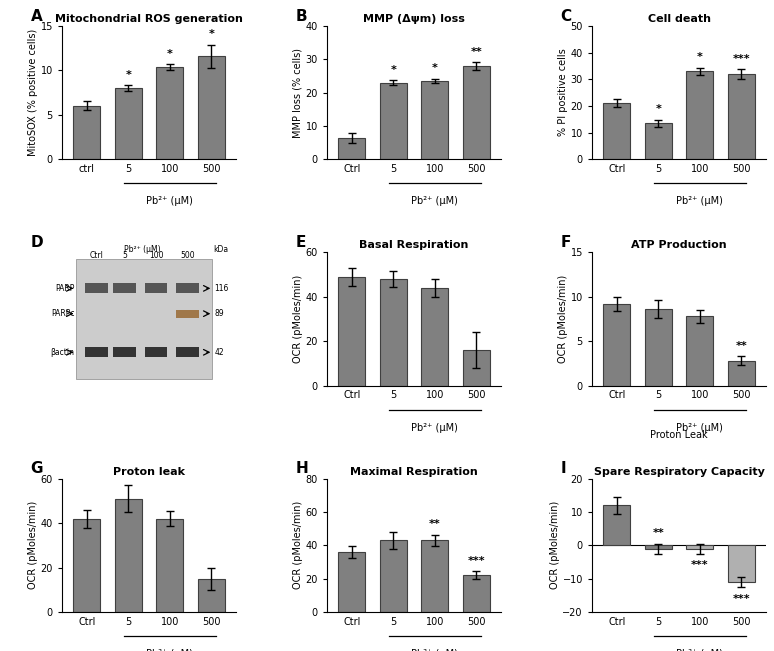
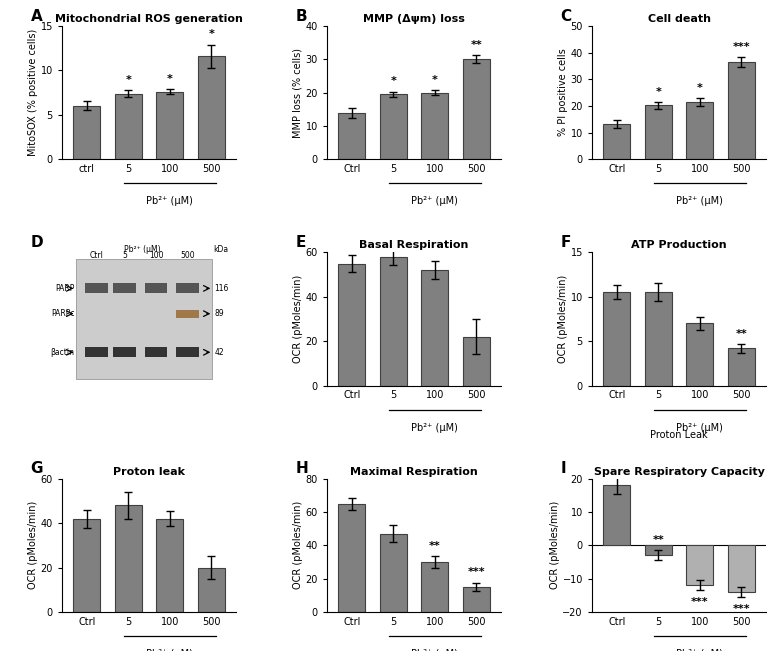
Mitochondrial ROS generation/5: 8.0 -> 7.4
Mitochondrial ROS generation/100: 10.4 -> 7.6
MMP (Δψm) loss/Ctrl: 6.5 -> 13.8
MMP (Δψm) loss/5: 23.0 -> 19.5
MMP (Δψm) loss/100: 23.5 -> 20.0
MMP (Δψm) loss/500: 28.0 -> 30.0
Cell death/Ctrl: 21.0 -> 13.2
Cell death/5: 13.5 -> 20.2
Cell death/100: 33.0 -> 21.5
Cell death/500: 32.0 -> 36.5
Basal Respiration/Ctrl: 49 -> 55
Basal Respiration/5: 48 -> 58
Basal Respiration/100: 44 -> 52
Basal Respiration/500: 16 -> 22
ATP Production/Ctrl: 9.2 -> 10.5
ATP Production/5: 8.6 -> 10.5
ATP Production/100: 7.8 -> 7.0
ATP Production/500: 2.8 -> 4.2
Proton leak/5: 51 -> 48
Proton leak/500: 15 -> 20
Maximal Respiration/Ctrl: 36 -> 65
Maximal Respiration/5: 43 -> 47
Maximal Respiration/100: 43 -> 30
Maximal Respiration/500: 22 -> 15
Spare Respiratory Capacity/Ctrl: 12 -> 18
Spare Respiratory Capacity/5: -1 -> -3
Spare Respiratory Capacity/100: -1 -> -12
Spare Respiratory Capacity/500: -11 -> -14
